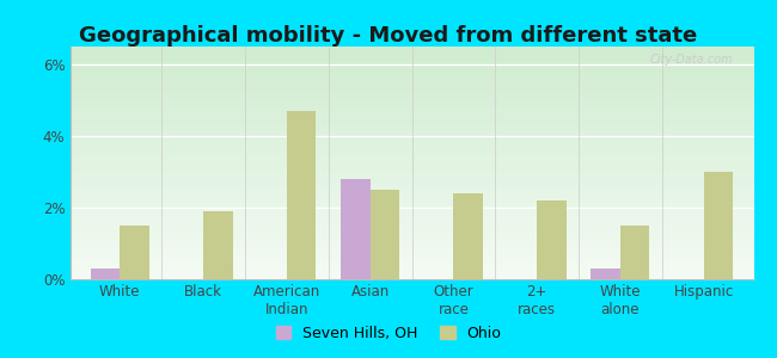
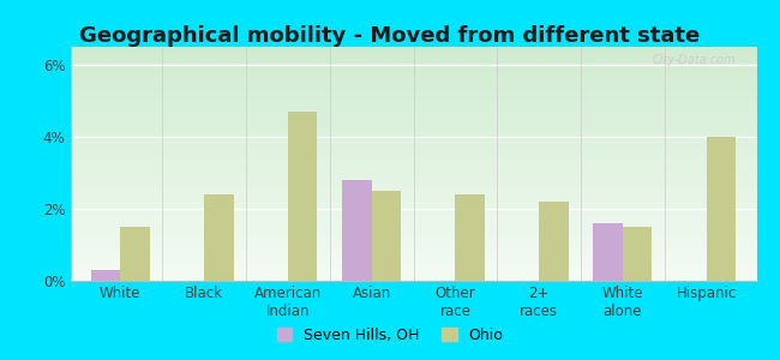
Ohio/Black: 1.9% -> 2.4%
Seven Hills, OH/White alone: 0.3% -> 1.6%
Ohio/Hispanic: 3.0% -> 4.0%
